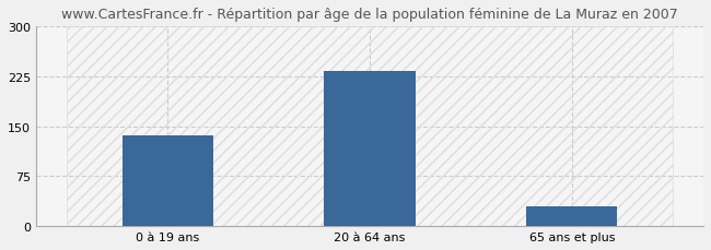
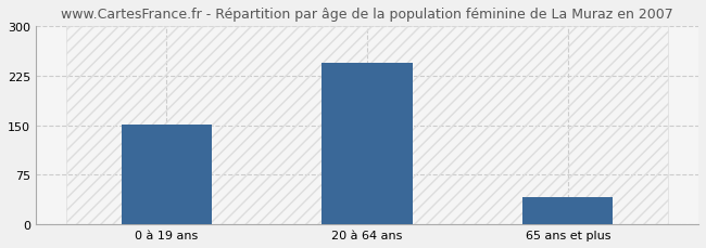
0 à 19 ans: 137 -> 152
20 à 64 ans: 233 -> 244
65 ans et plus: 30 -> 42
